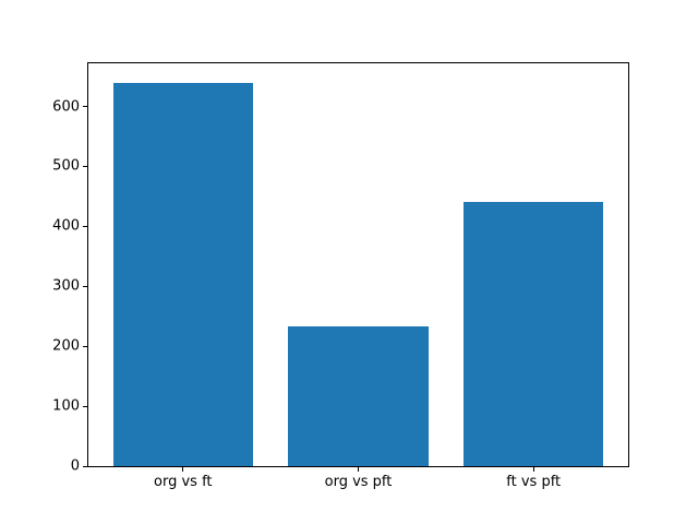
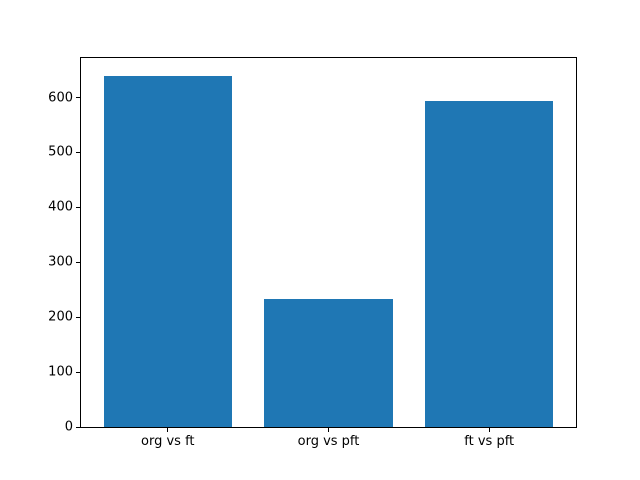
ft vs pft: 440 -> 590
